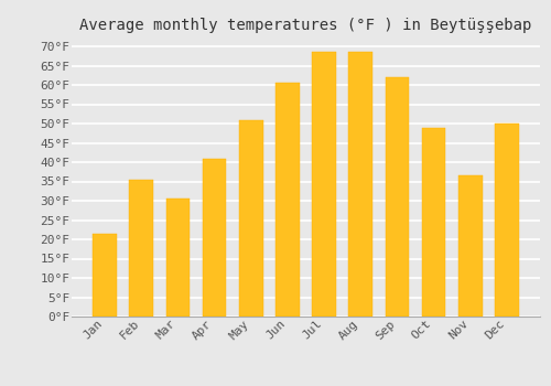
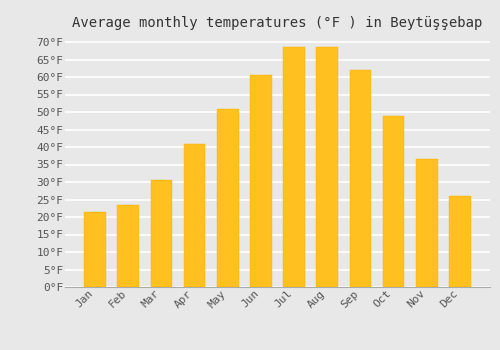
Feb: 35.5°F -> 23.5°F
Dec: 50.0°F -> 26.0°F
